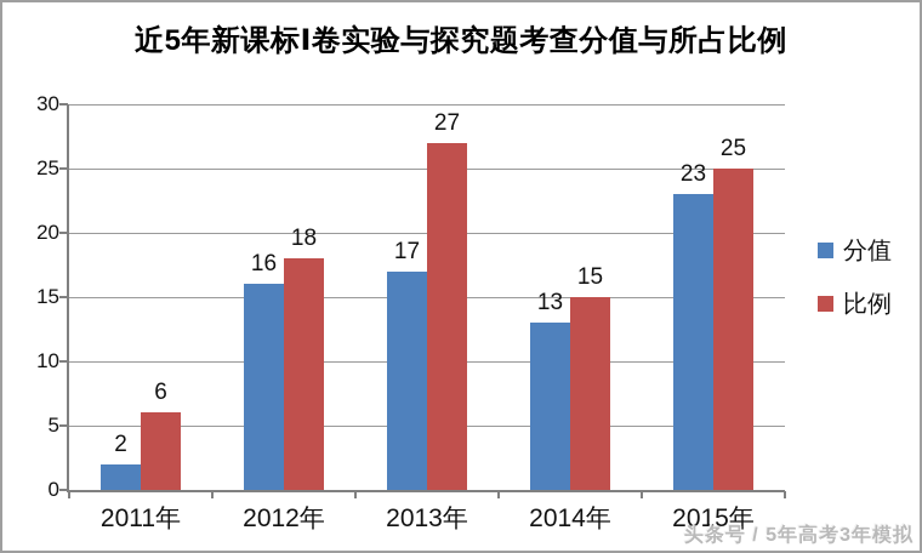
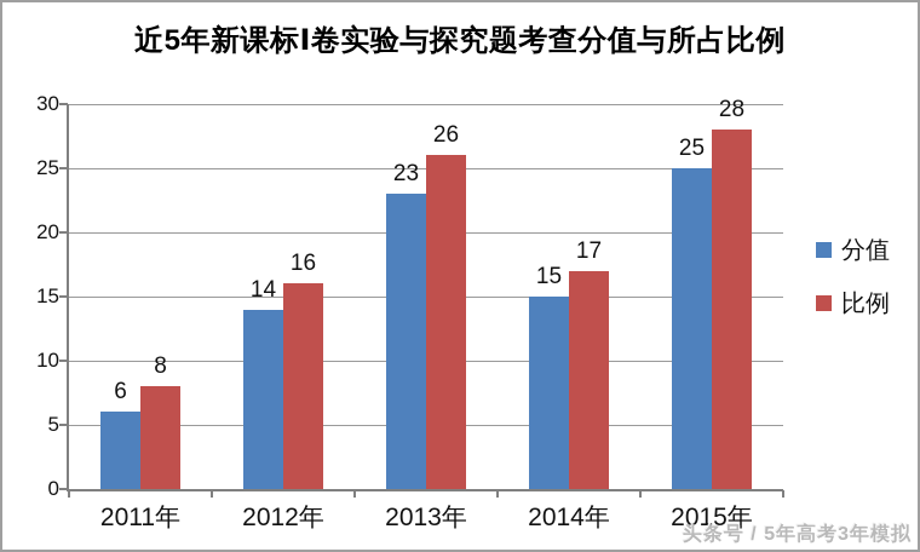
分值/2011年: 2 -> 6
比例/2011年: 6 -> 8
分值/2012年: 16 -> 14
比例/2012年: 18 -> 16
分值/2013年: 17 -> 23
比例/2013年: 27 -> 26
分值/2014年: 13 -> 15
比例/2014年: 15 -> 17
分值/2015年: 23 -> 25
比例/2015年: 25 -> 28
